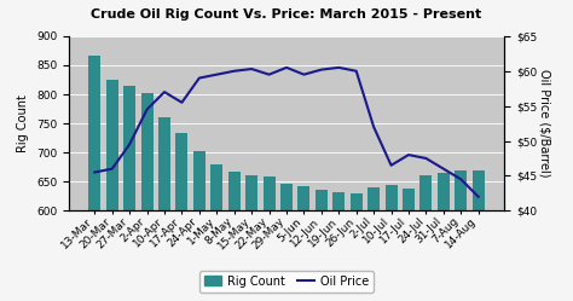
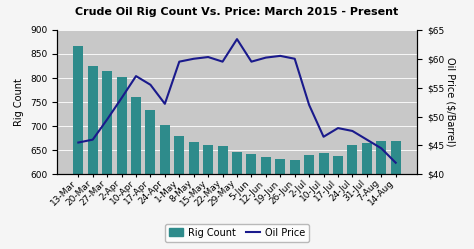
Oil Price/2-Apr: $54.5 -> $53.2
Oil Price/24-Apr: $59.0 -> $52.2
Oil Price/29-May: $60.5 -> $63.4
